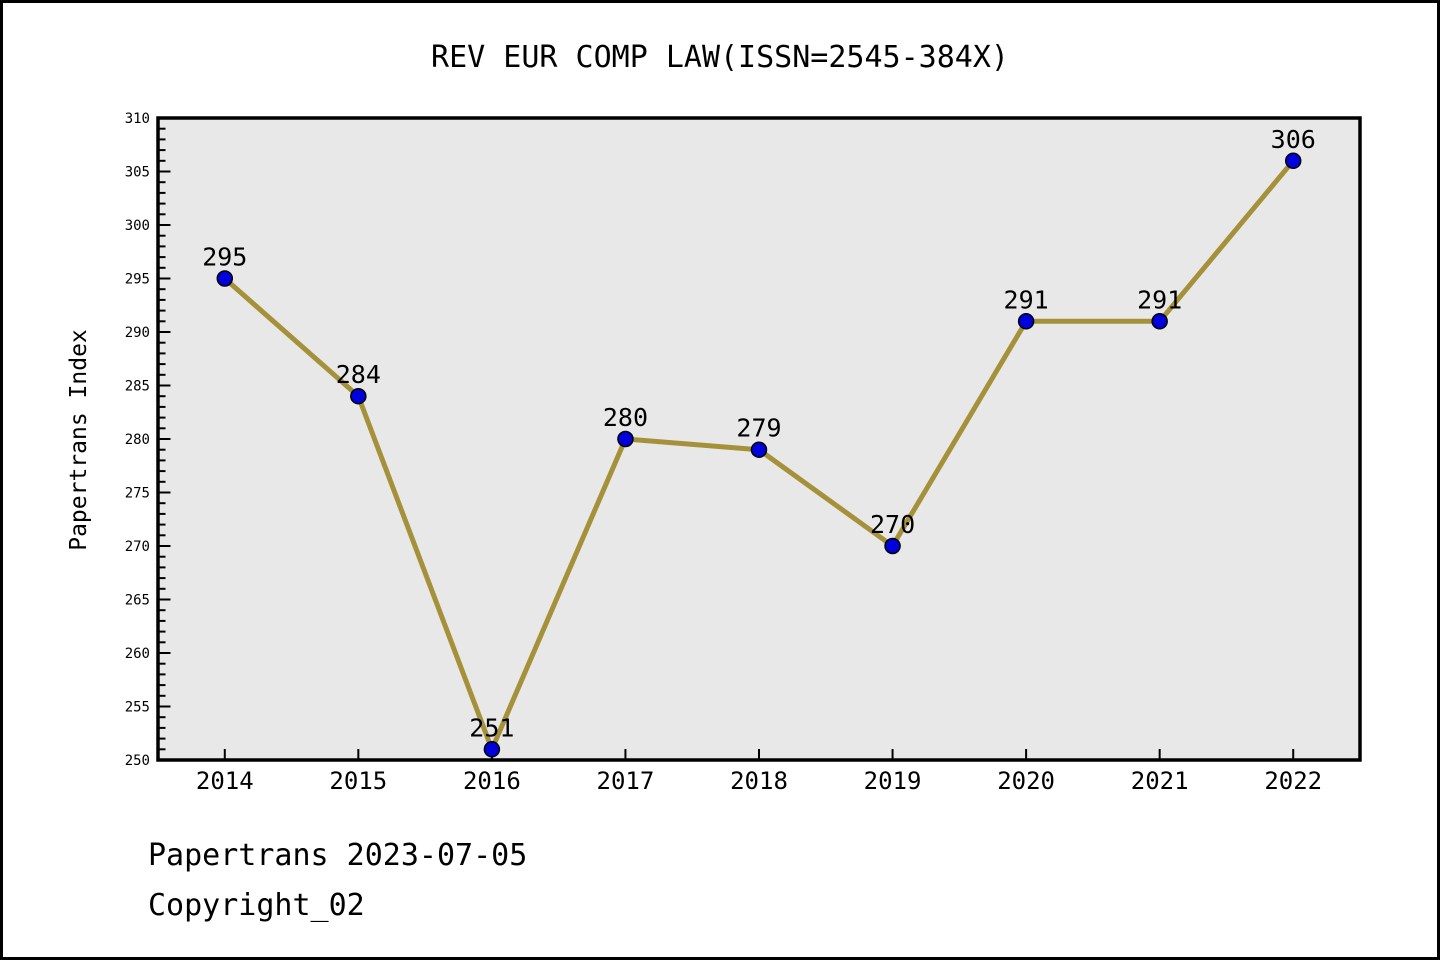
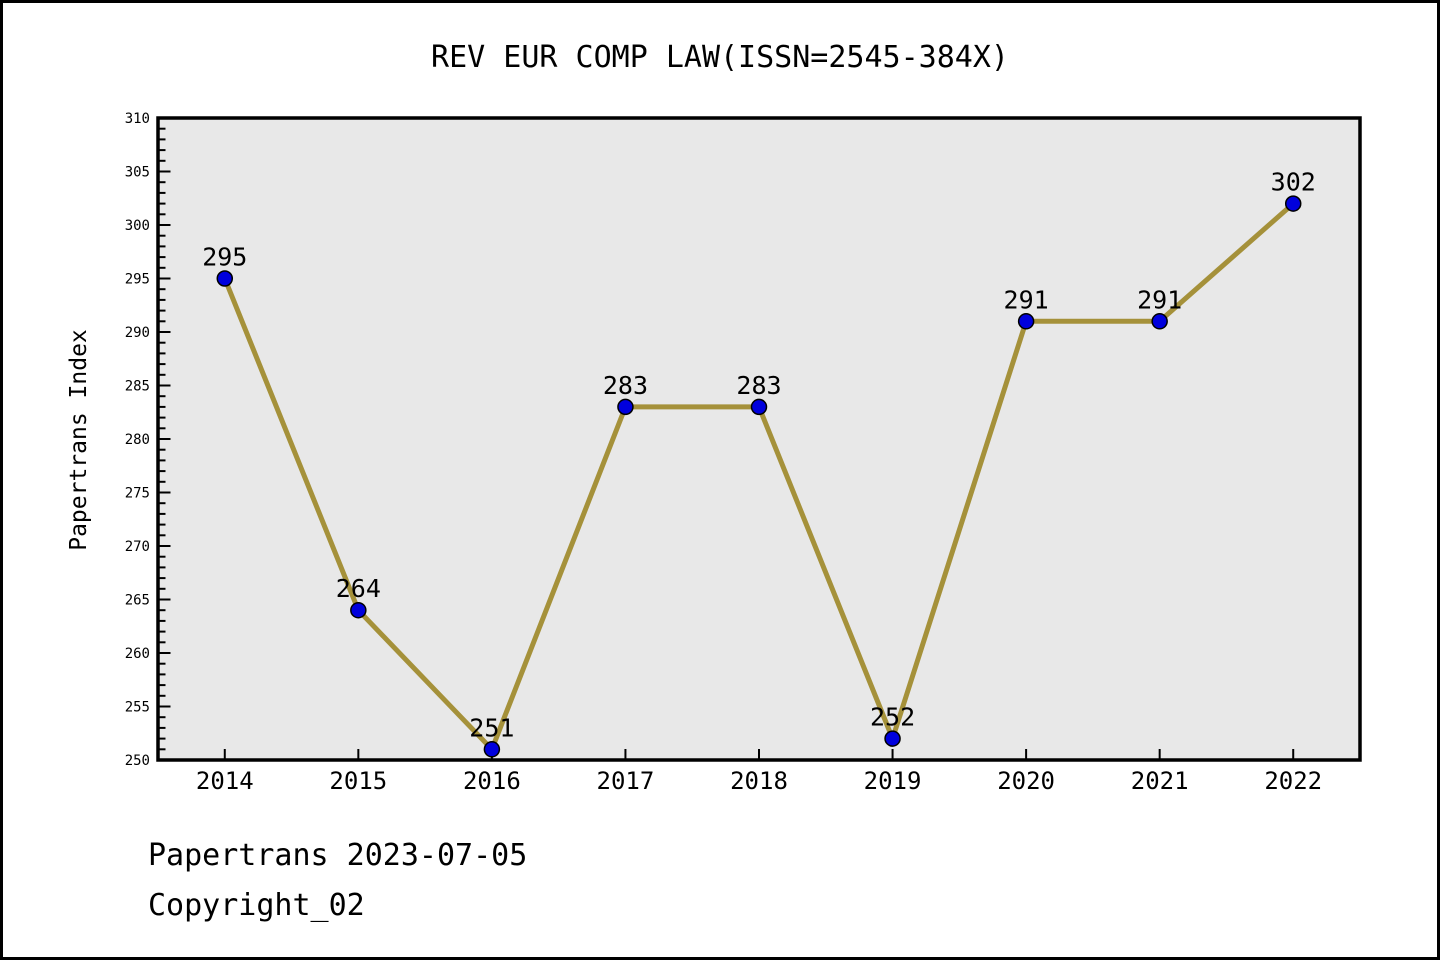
2015: 284 -> 264
2017: 280 -> 283
2018: 279 -> 283
2019: 270 -> 252
2022: 306 -> 302
